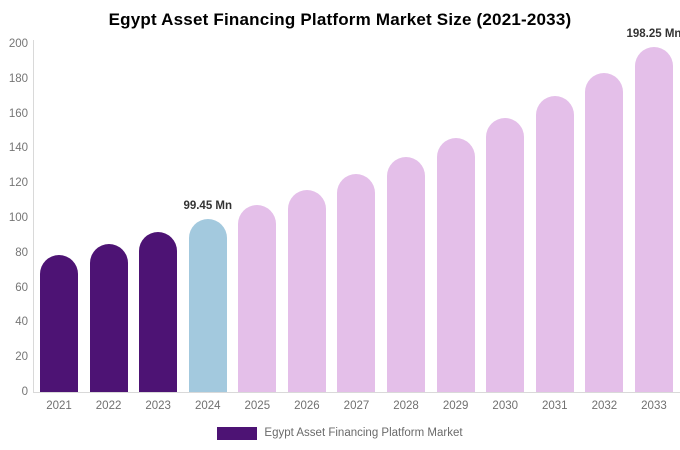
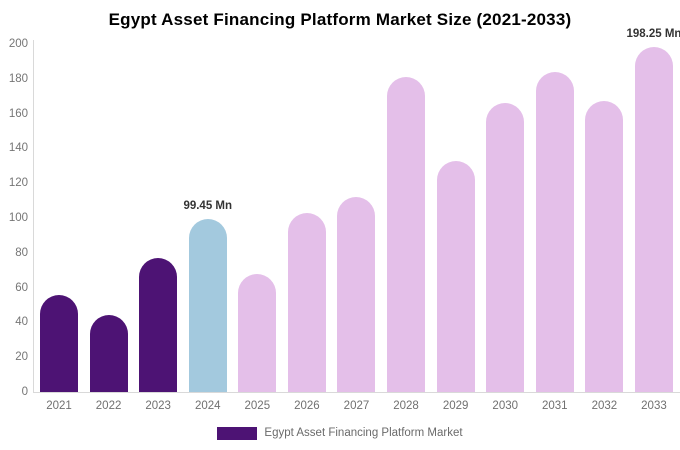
2021: 79 -> 56
2022: 85 -> 44
2023: 92 -> 77
2025: 107 -> 68
2026: 116 -> 103
2027: 125 -> 112
2028: 135 -> 181
2029: 146 -> 133
2030: 158 -> 166
2031: 170 -> 184
2032: 184 -> 167
